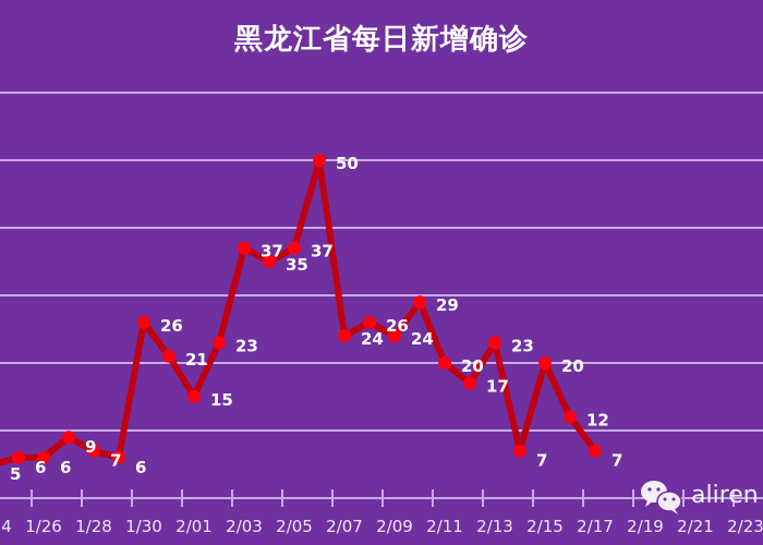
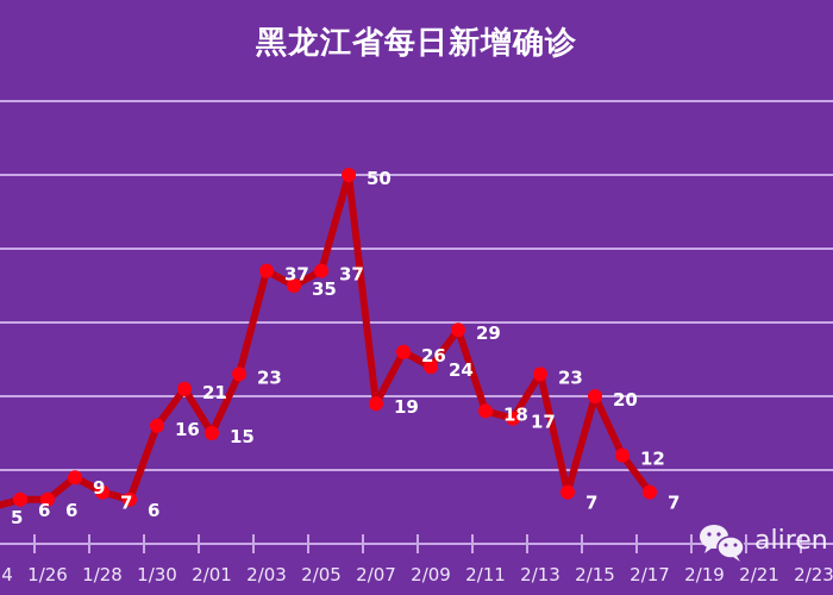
1/30: 26 -> 16
2/07: 24 -> 19
2/11: 20 -> 18
